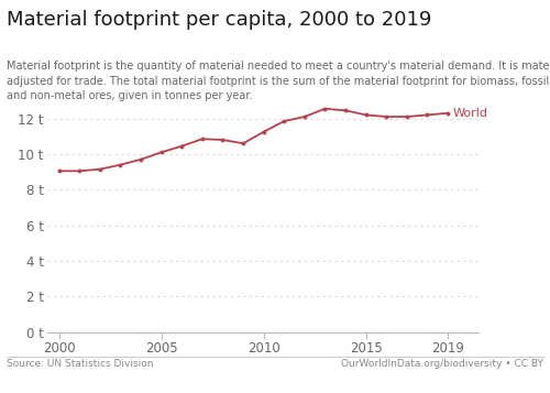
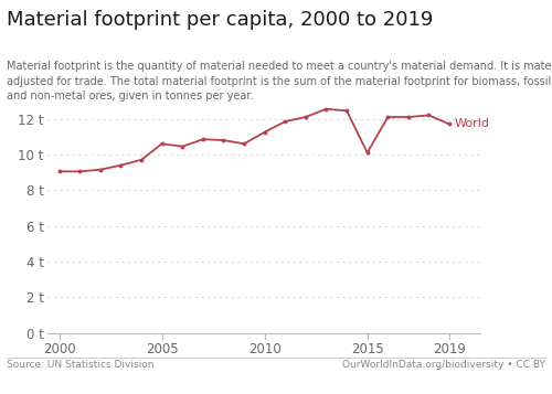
2005: 10.1 t -> 10.6 t
2015: 12.2 t -> 10.1 t
2019: 12.3 t -> 11.7 t
